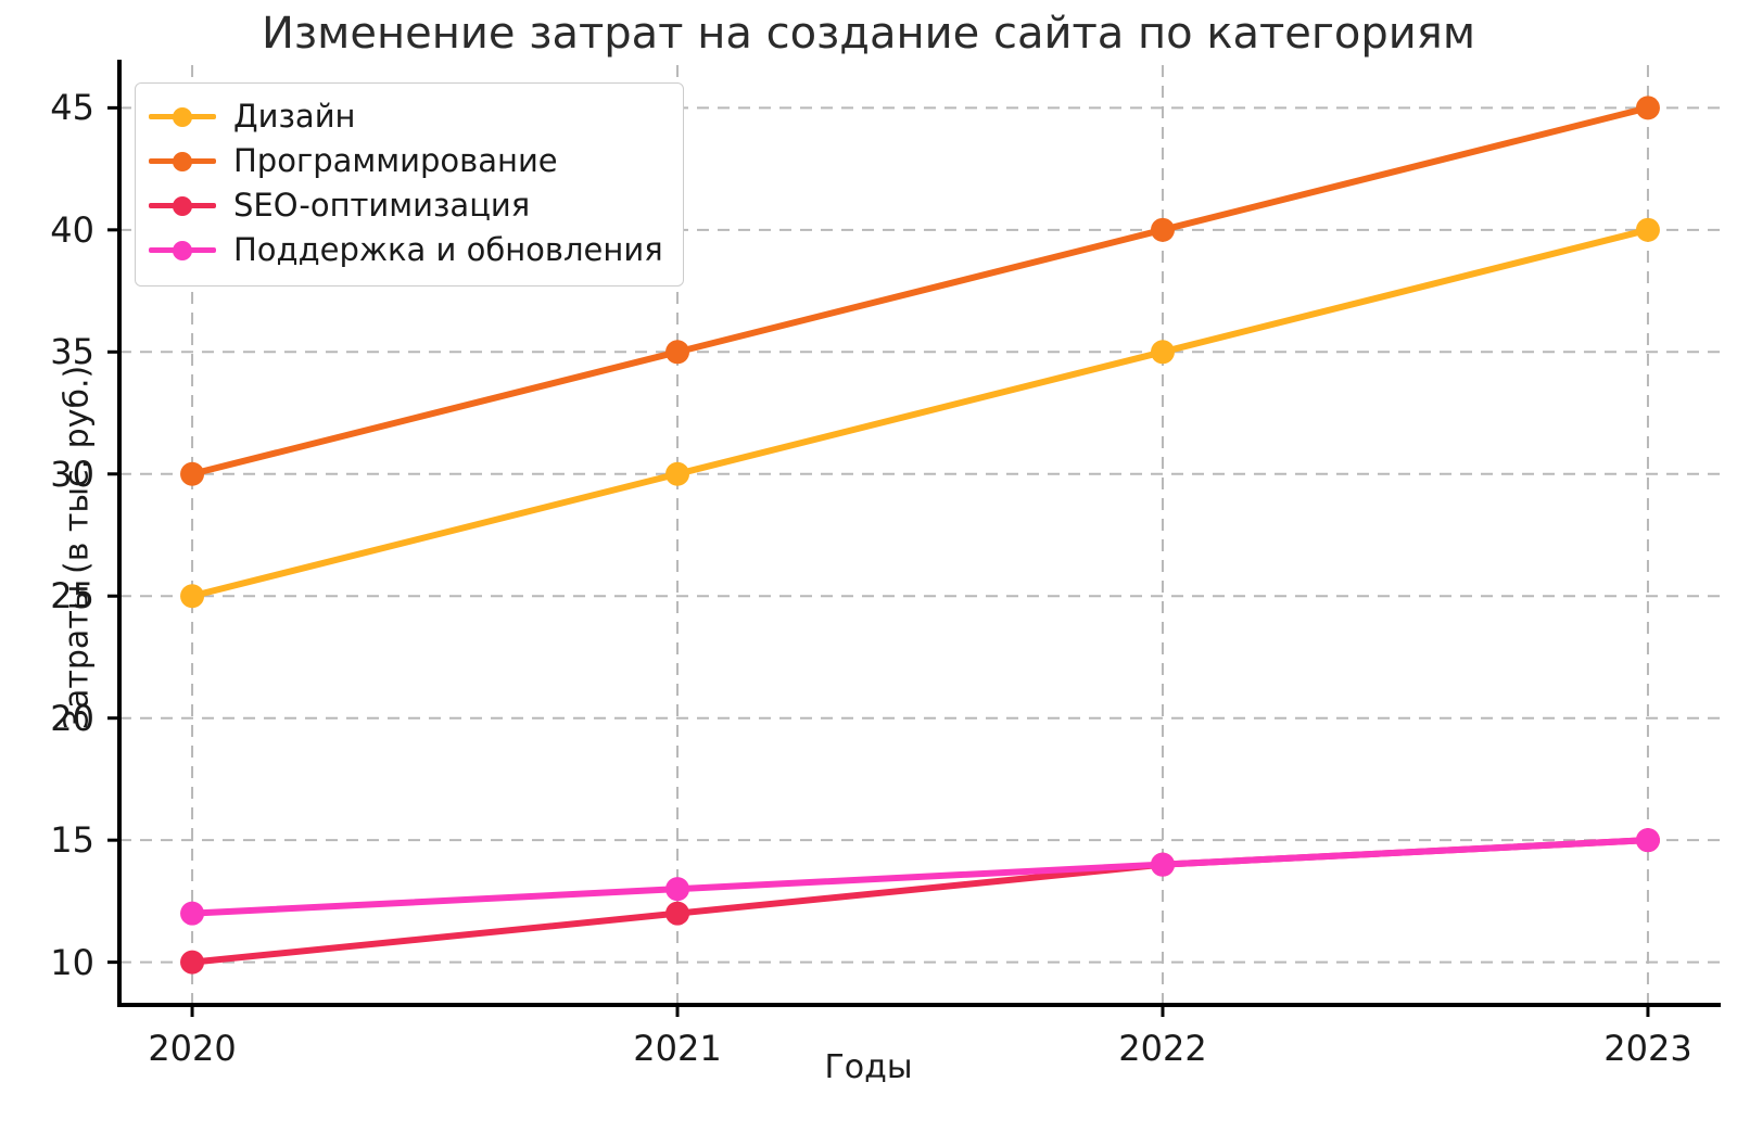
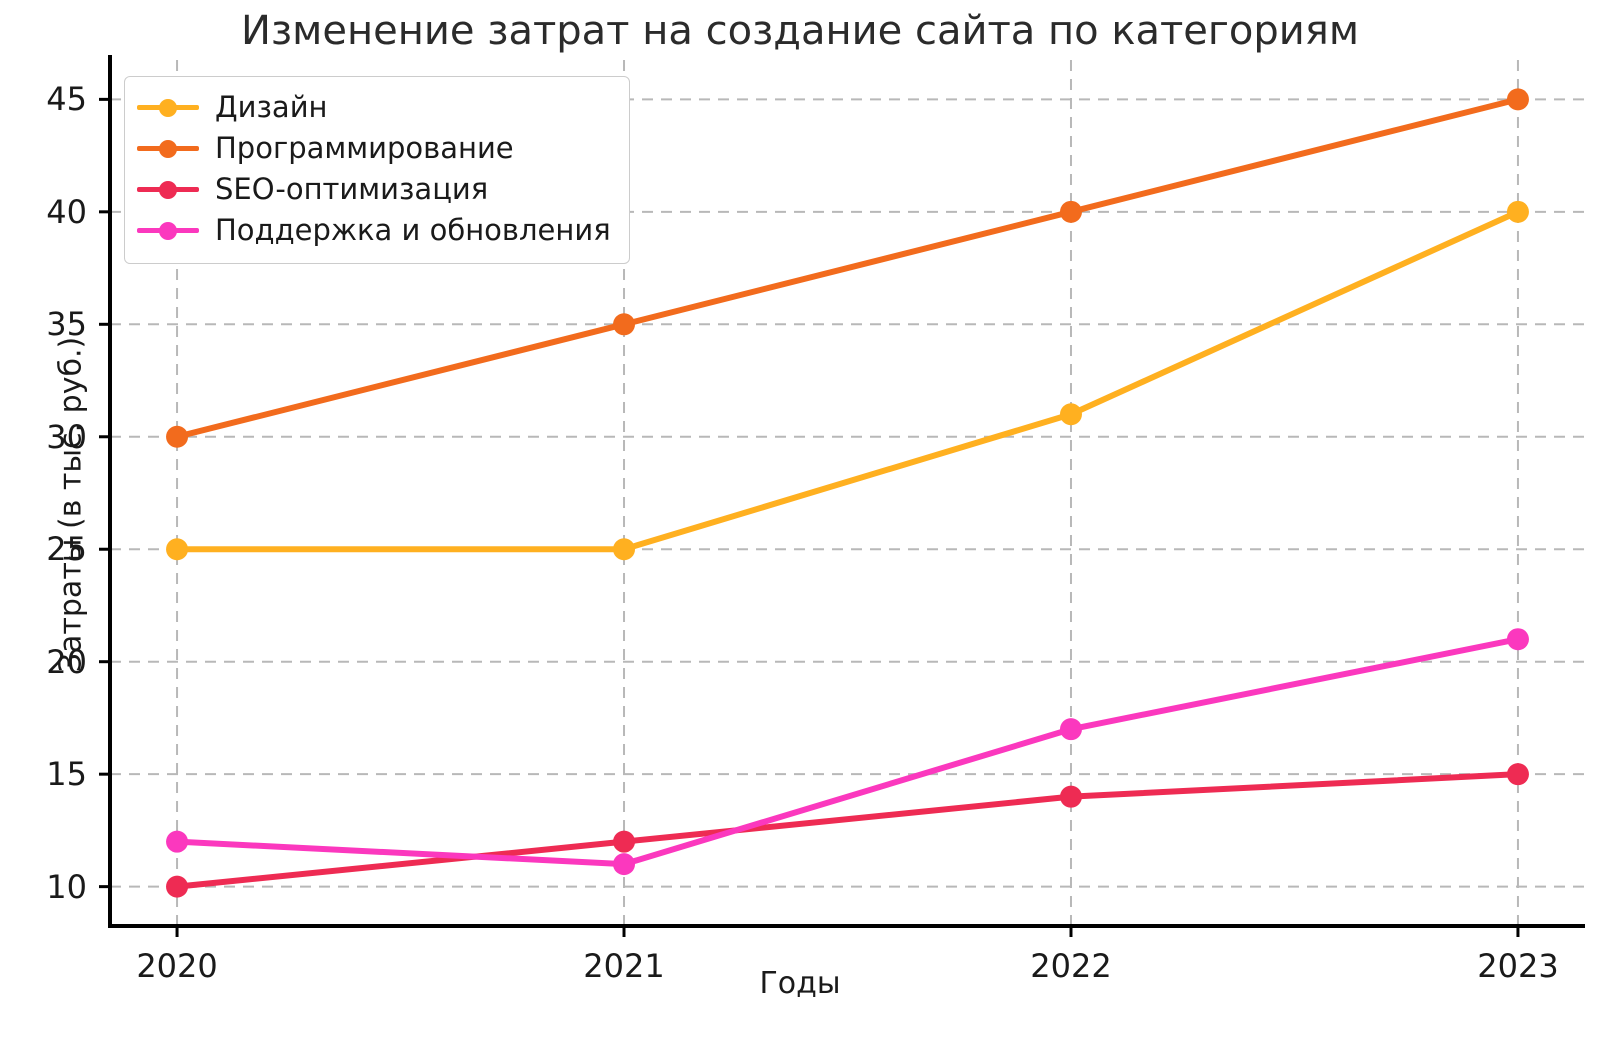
Дизайн/2021: 30 -> 25
Поддержка и обновления/2021: 13 -> 11
Дизайн/2022: 35 -> 31
Поддержка и обновления/2022: 14 -> 17
Поддержка и обновления/2023: 15 -> 21
